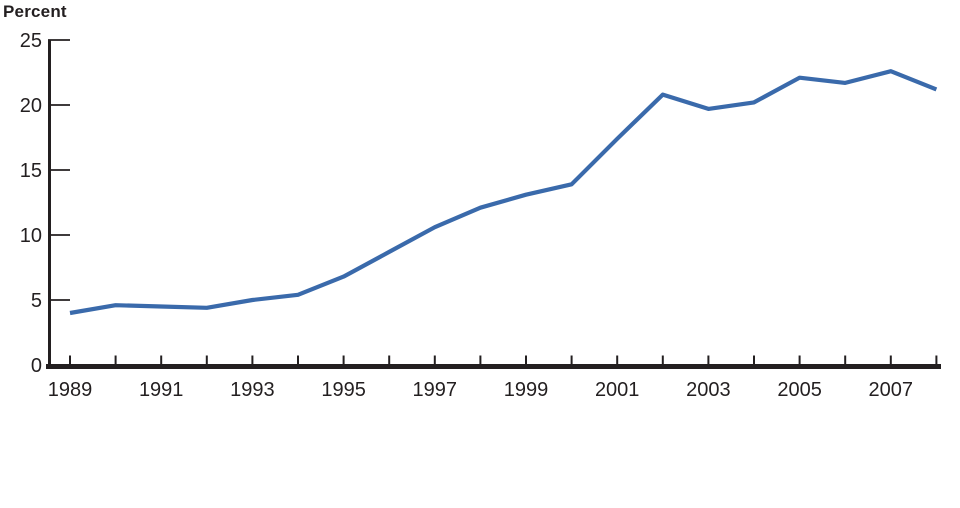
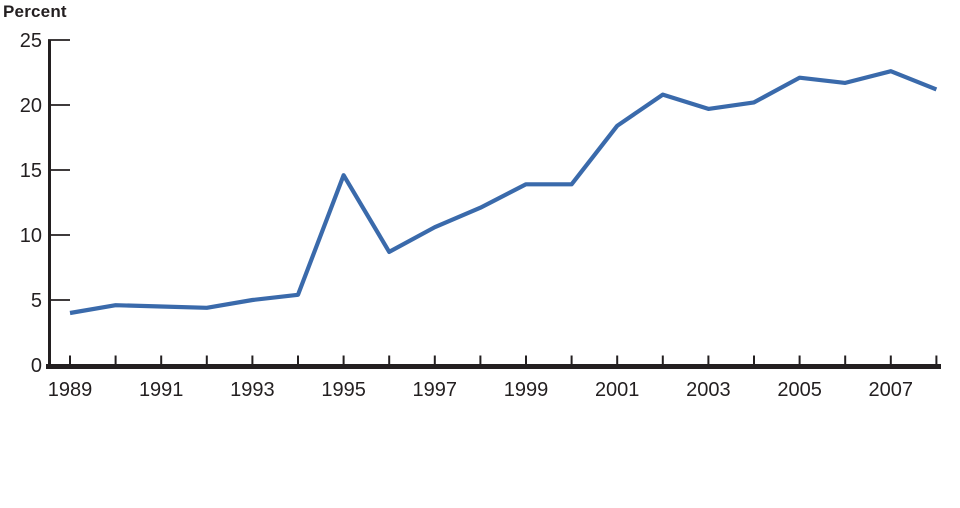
1995: 6.8 -> 14.6
1999: 13.1 -> 13.9
2001: 17.4 -> 18.4
